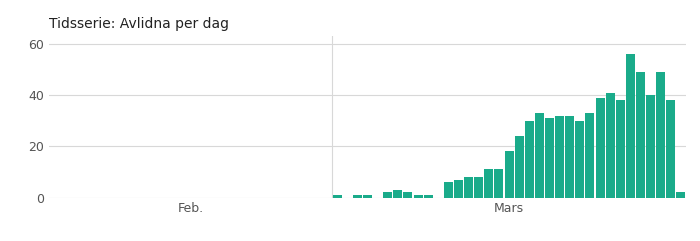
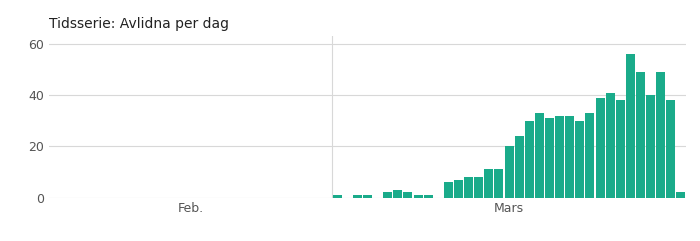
Mars: 18 -> 20
